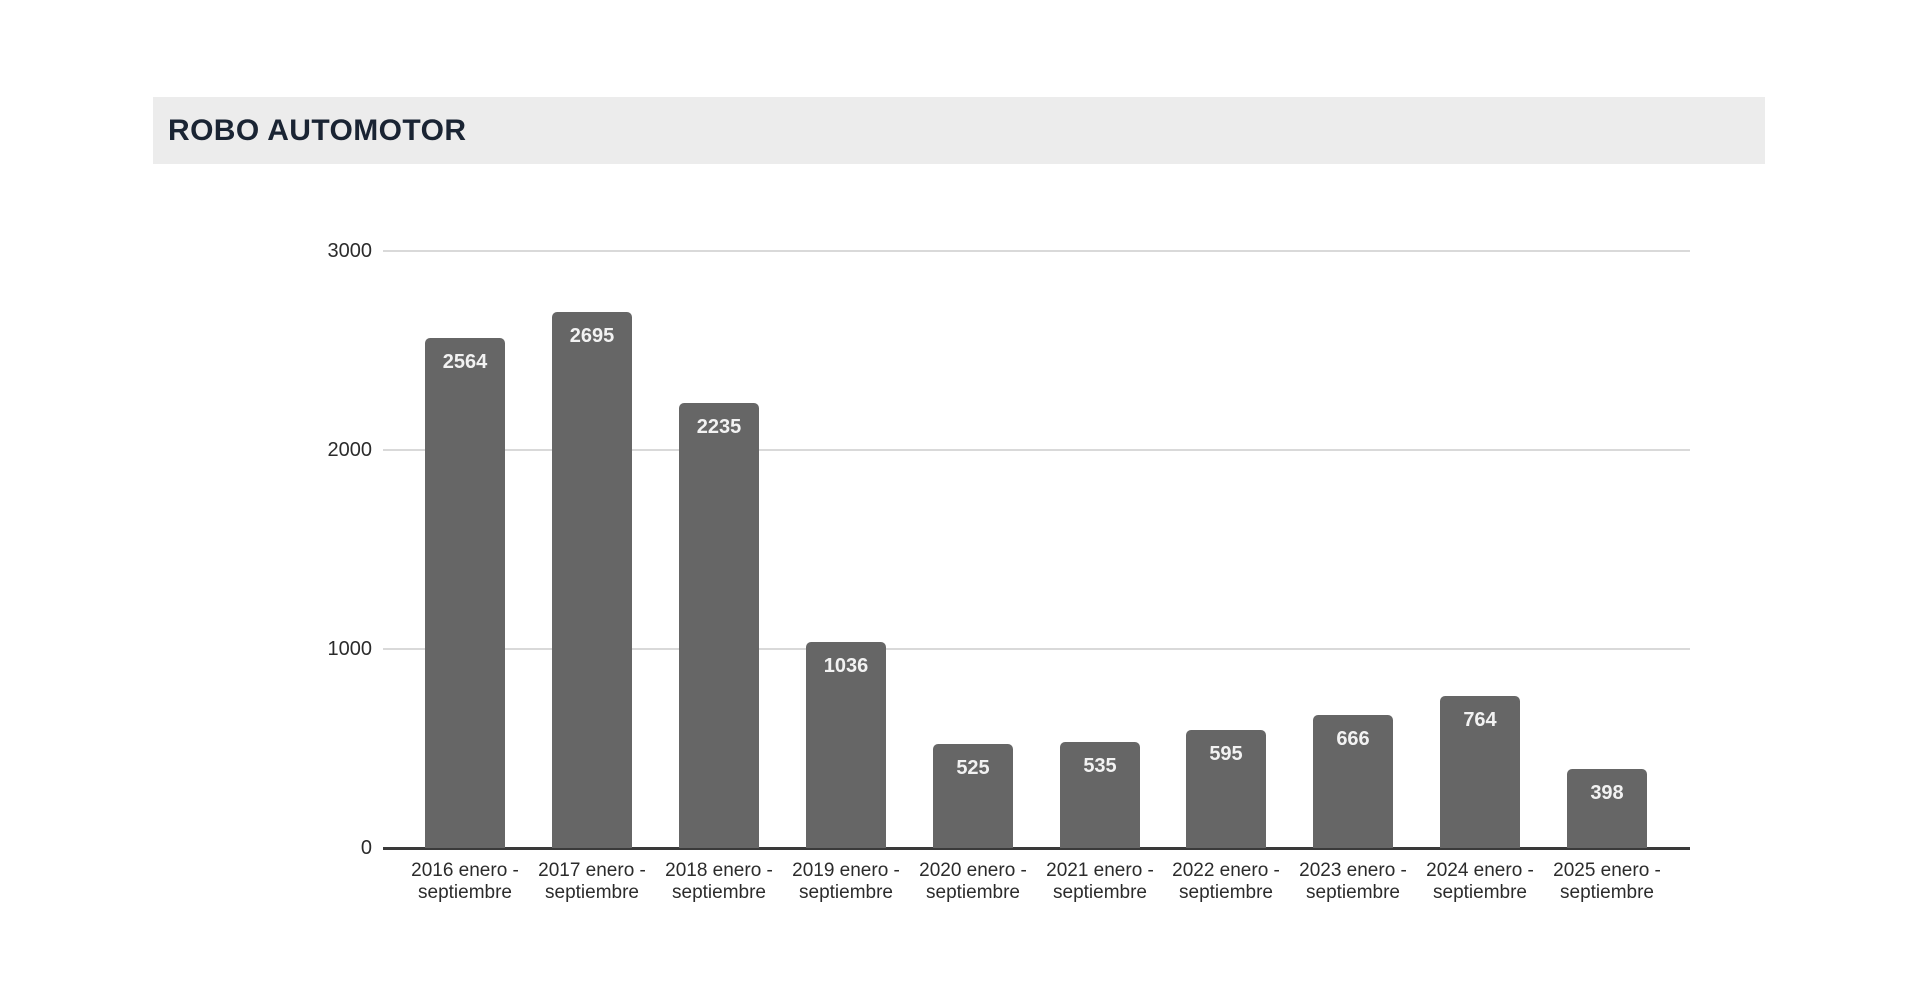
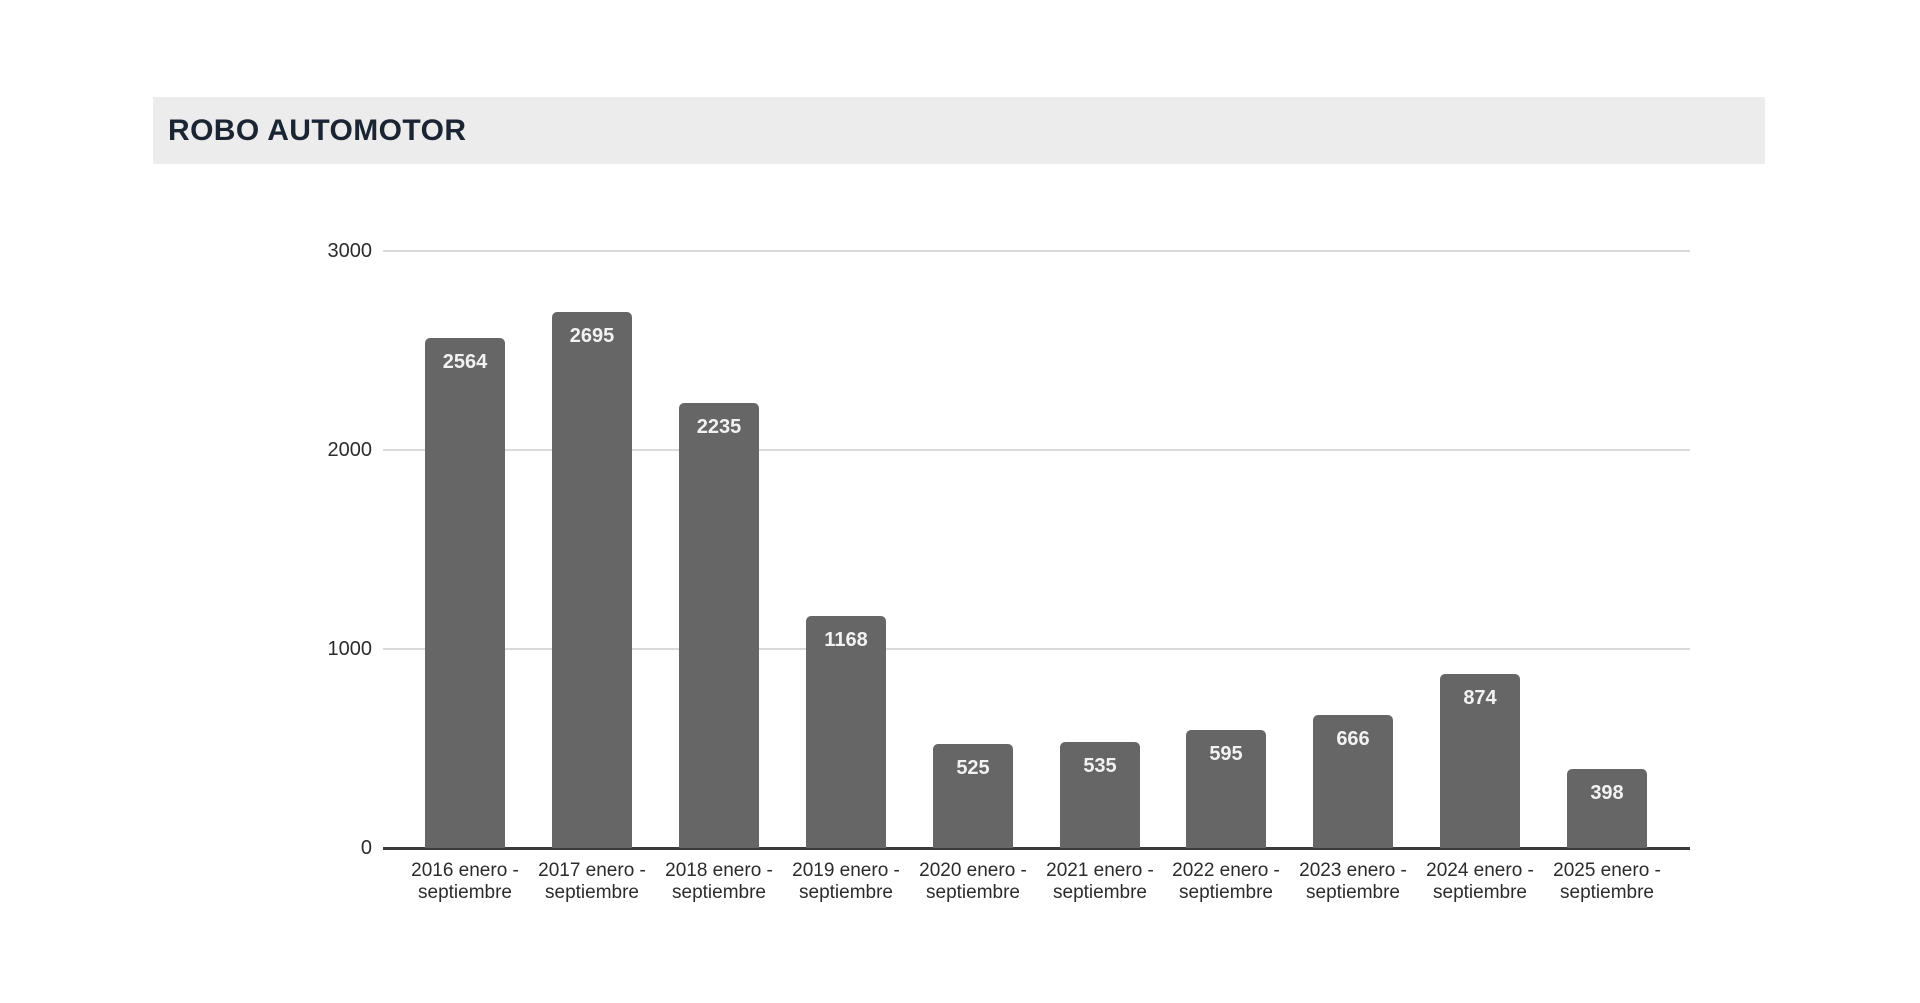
2019 enero - septiembre: 1036 -> 1168
2024 enero - septiembre: 764 -> 874
